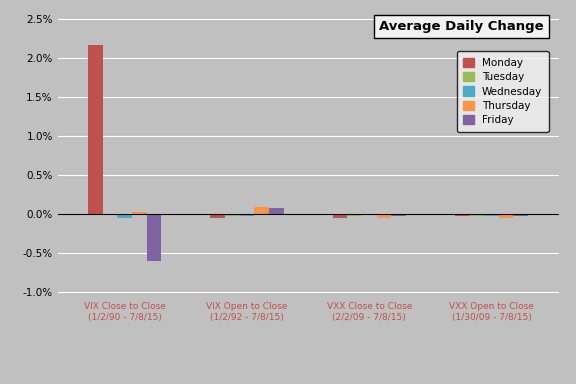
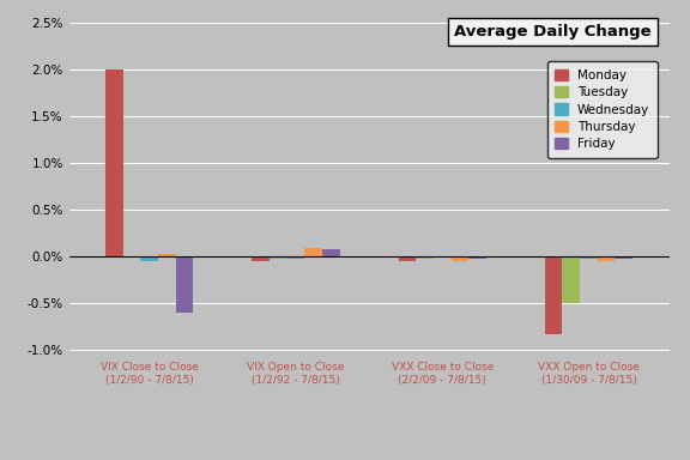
Monday/VIX Close to Close (1/2/90 - 7/8/15): 2.17% -> 2.00%
Monday/VXX Open to Close (1/30/09 - 7/8/15): -0.03% -> -0.84%
Tuesday/VXX Open to Close (1/30/09 - 7/8/15): -0.03% -> -0.50%
